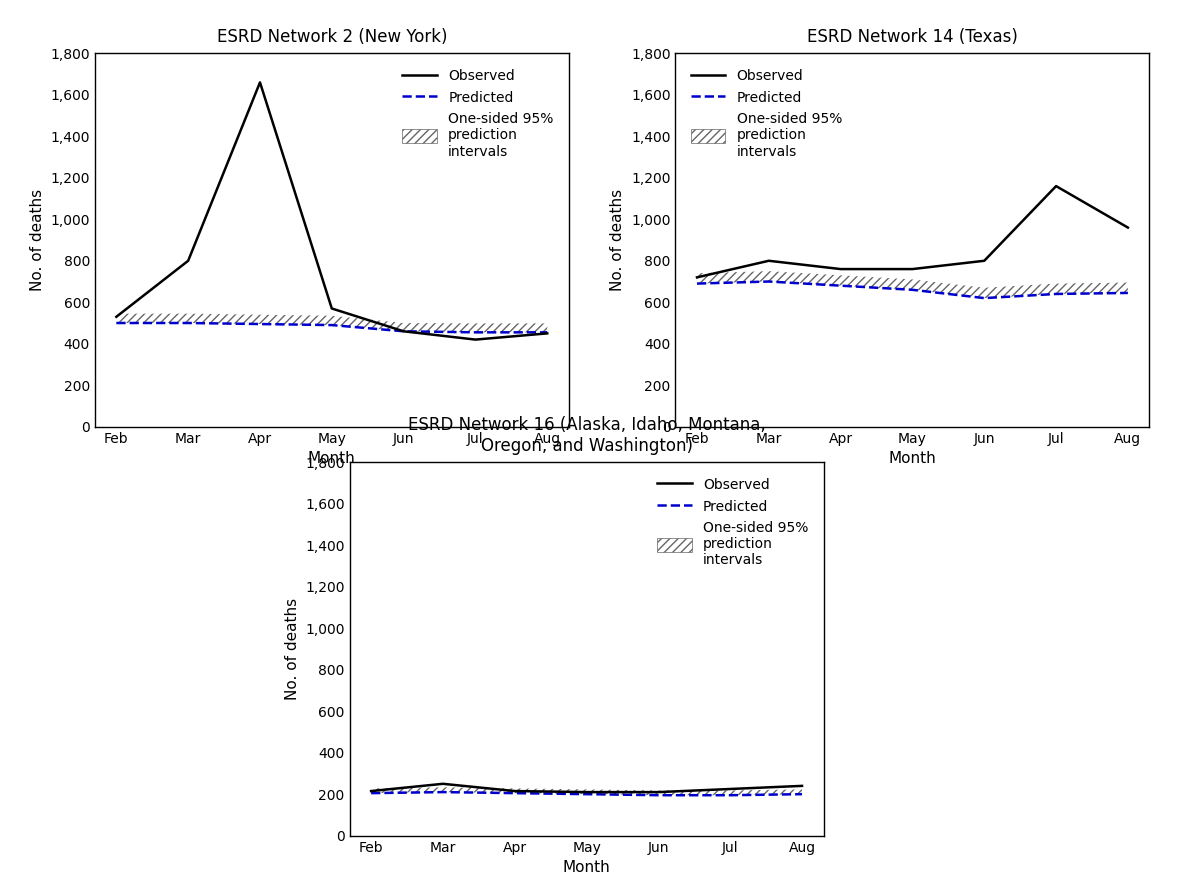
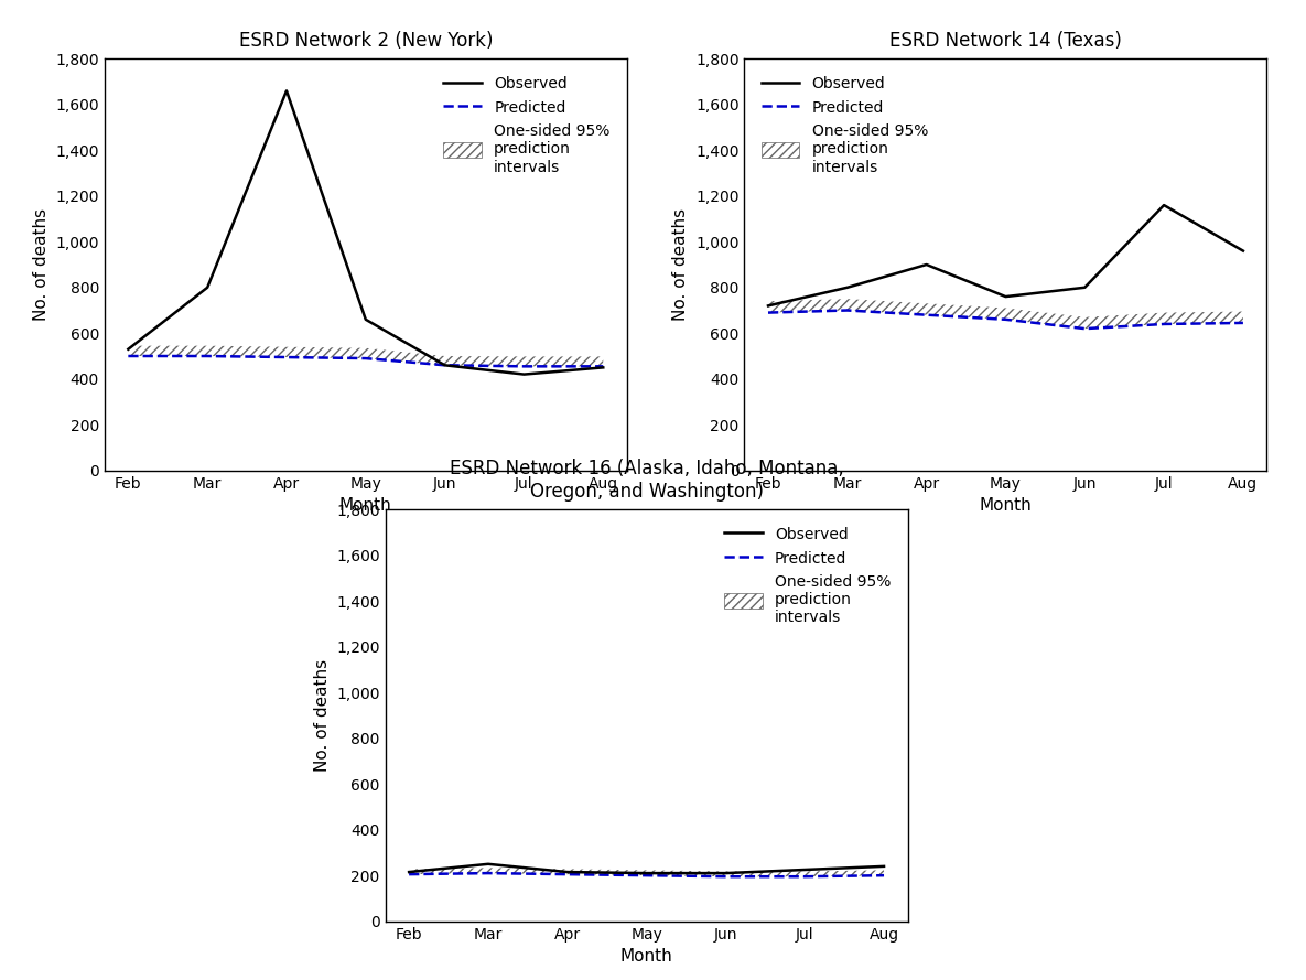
ESRD Network 2 (New York)/Observed/May: 570 -> 660
ESRD Network 14 (Texas)/Observed/Apr: 760 -> 900
